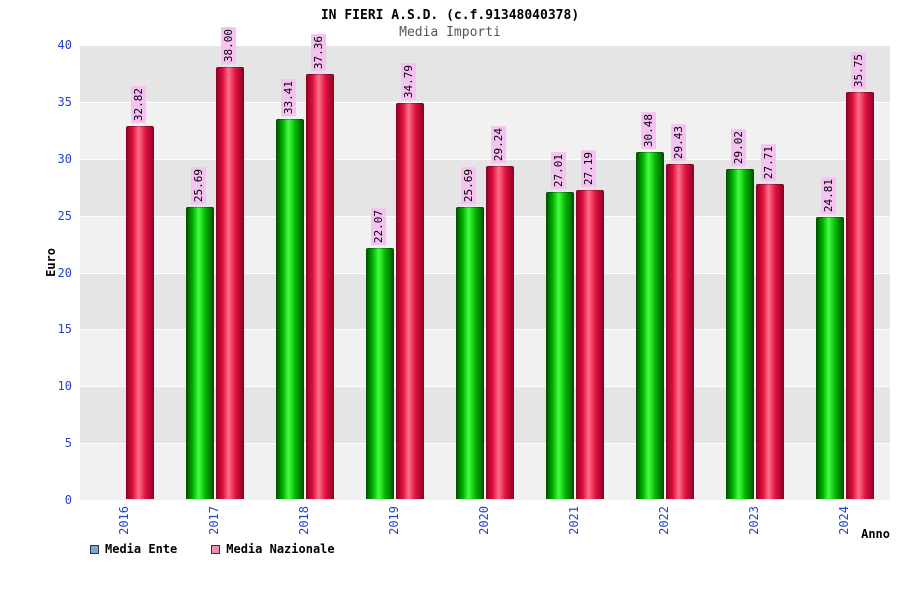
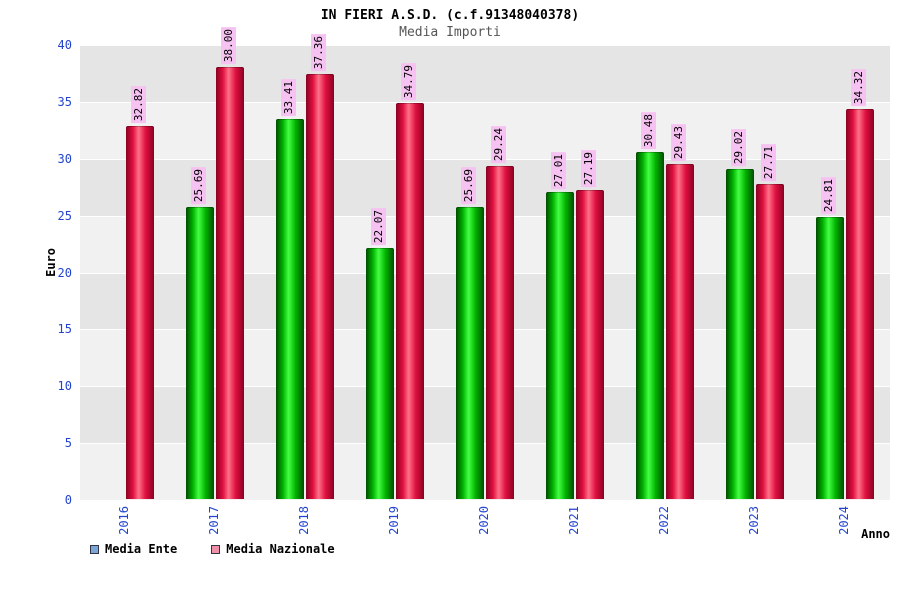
Media Nazionale/2024: 35.75 -> 34.32
